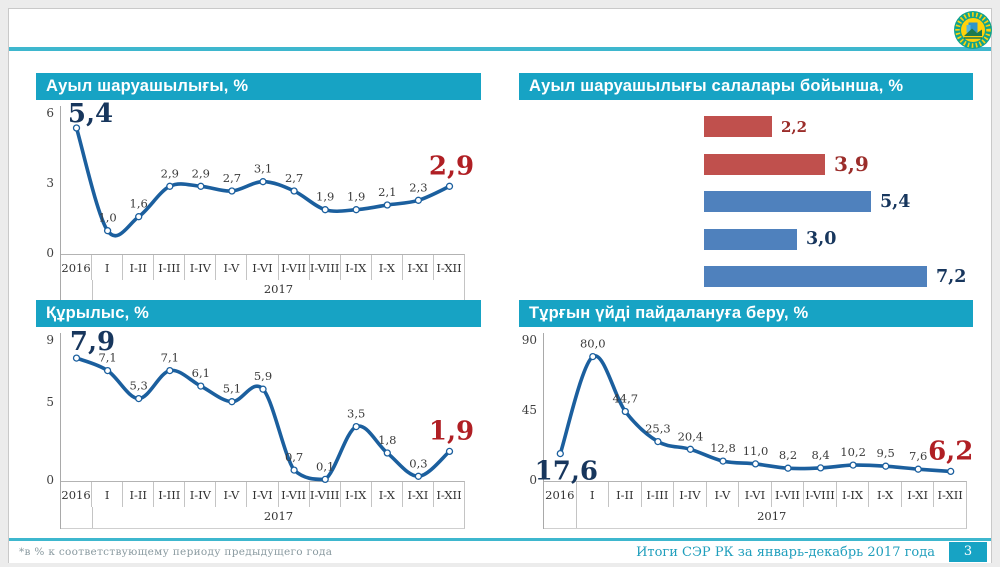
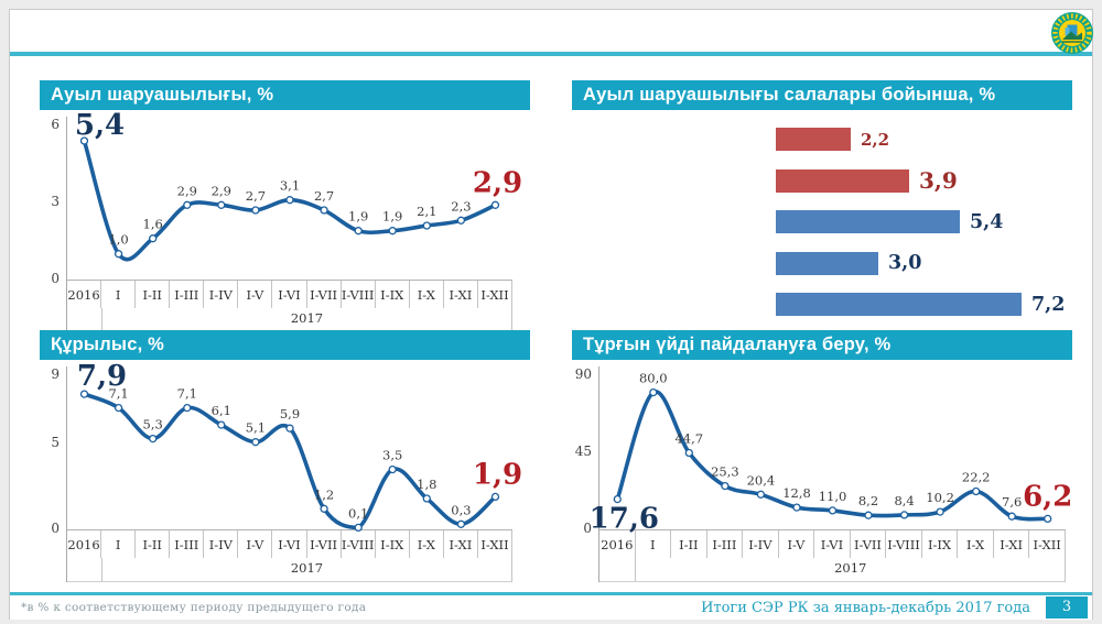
Құрылыс, %/I-VII: 0,7 -> 1,2
Тұрғын үйді пайдалануға беру, %/I-X: 9,5 -> 22,2
